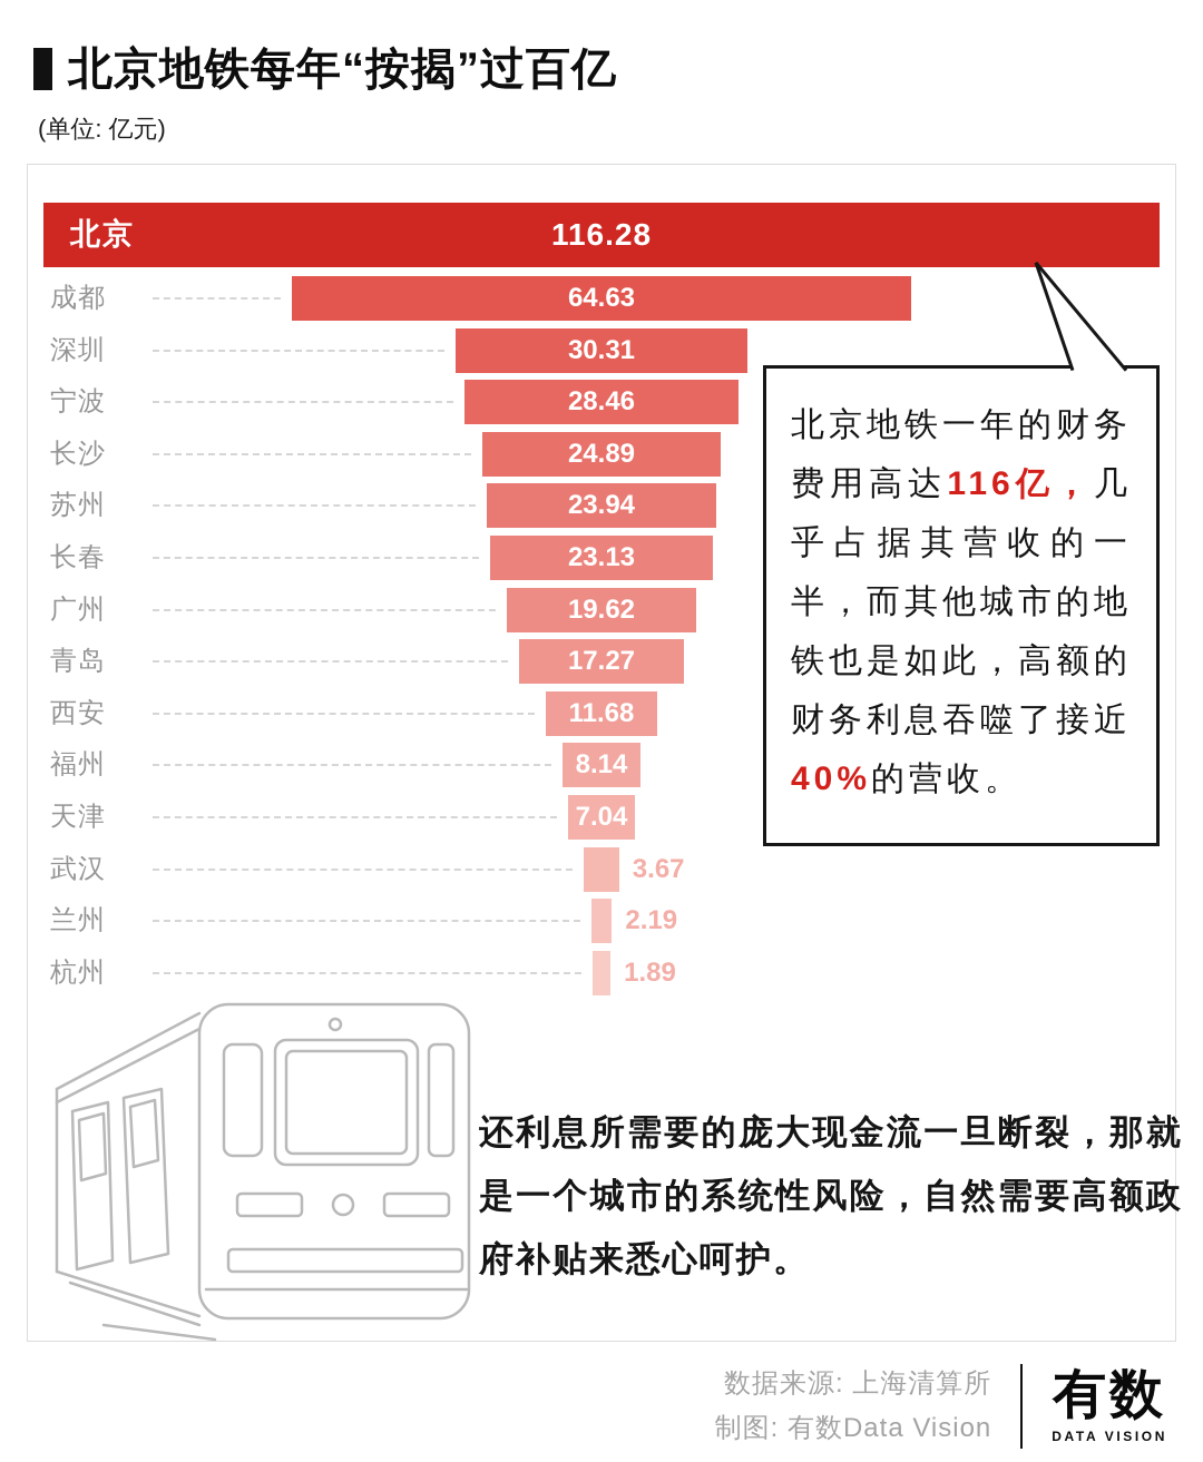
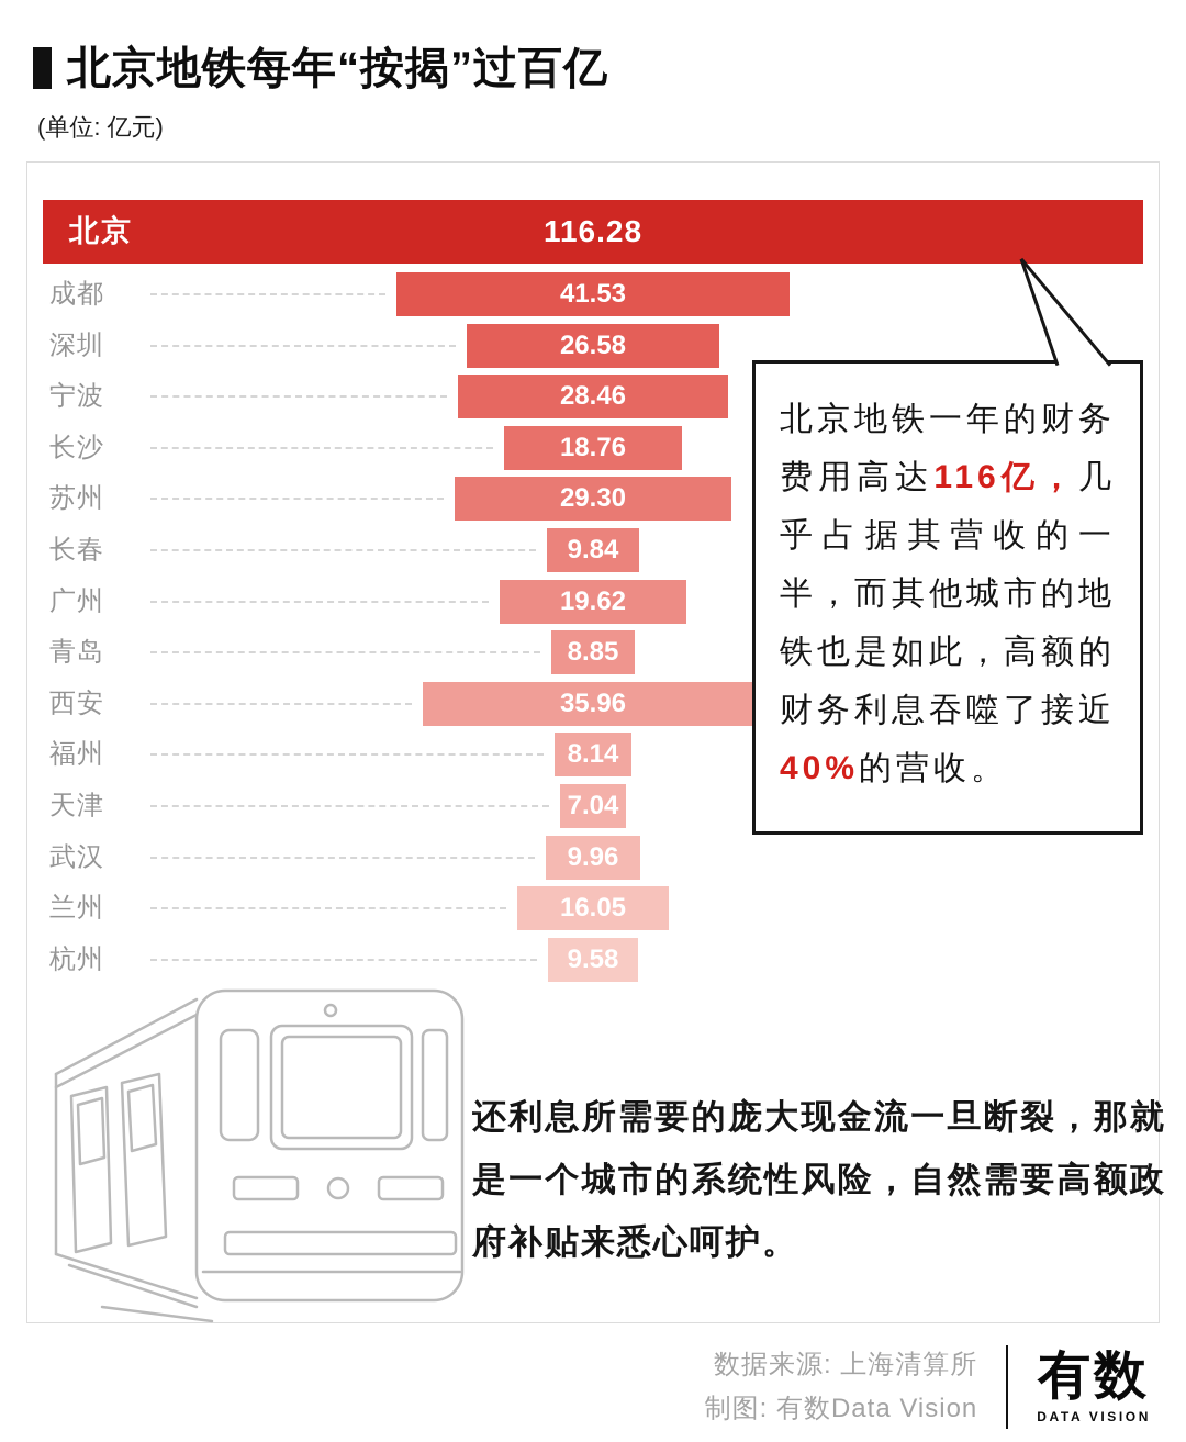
成都: 64.63 -> 41.53
深圳: 30.31 -> 26.58
长沙: 24.89 -> 18.76
苏州: 23.94 -> 29.30
长春: 23.13 -> 9.84
青岛: 17.27 -> 8.85
西安: 11.68 -> 35.96
武汉: 3.67 -> 9.96
兰州: 2.19 -> 16.05
杭州: 1.89 -> 9.58
